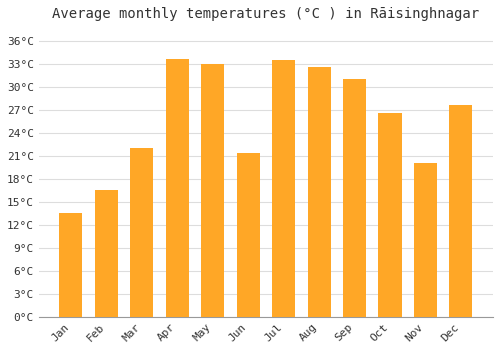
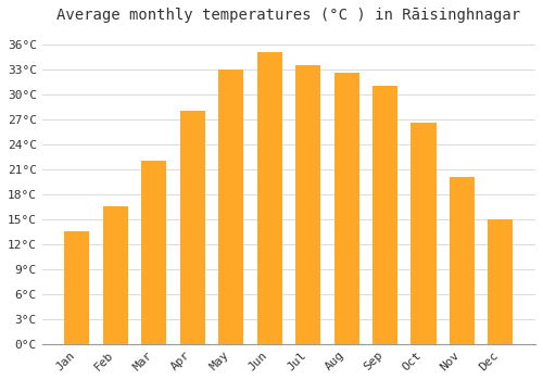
Apr: 33.6°C -> 28.0°C
Jun: 21.4°C -> 35.0°C
Dec: 27.6°C -> 15.0°C
